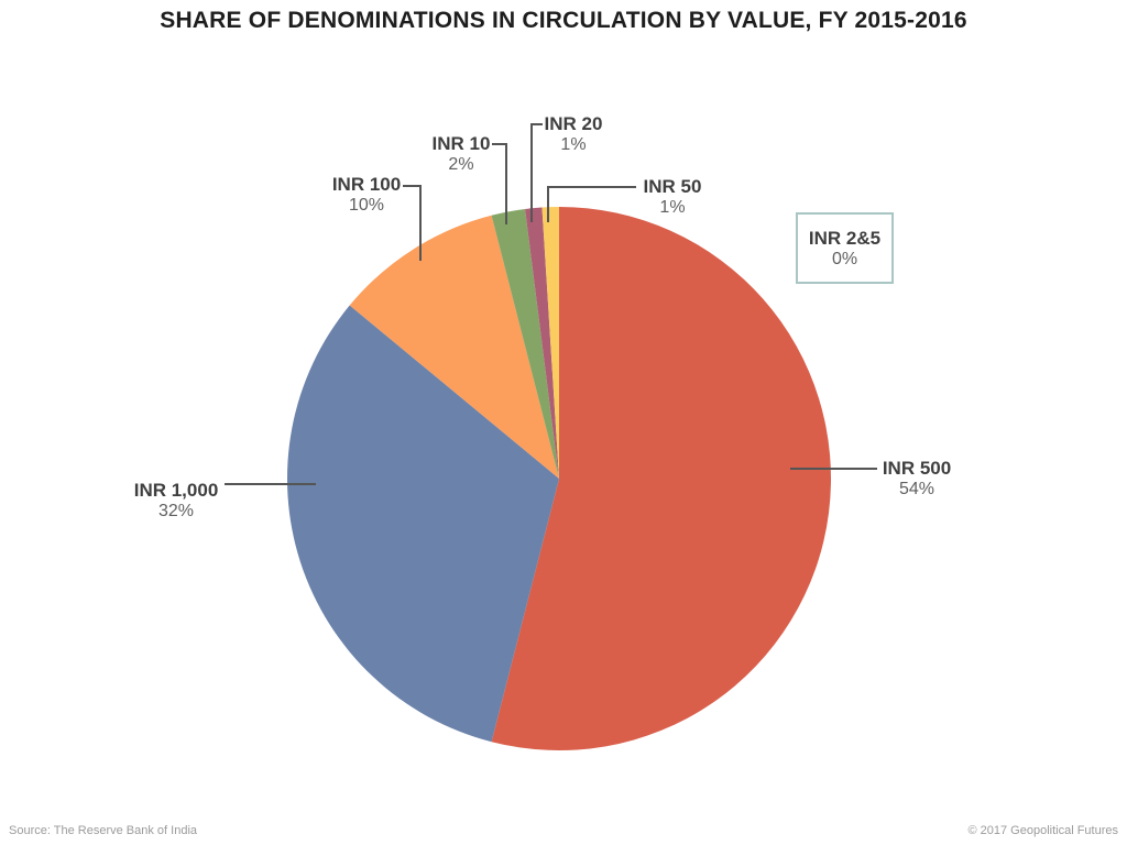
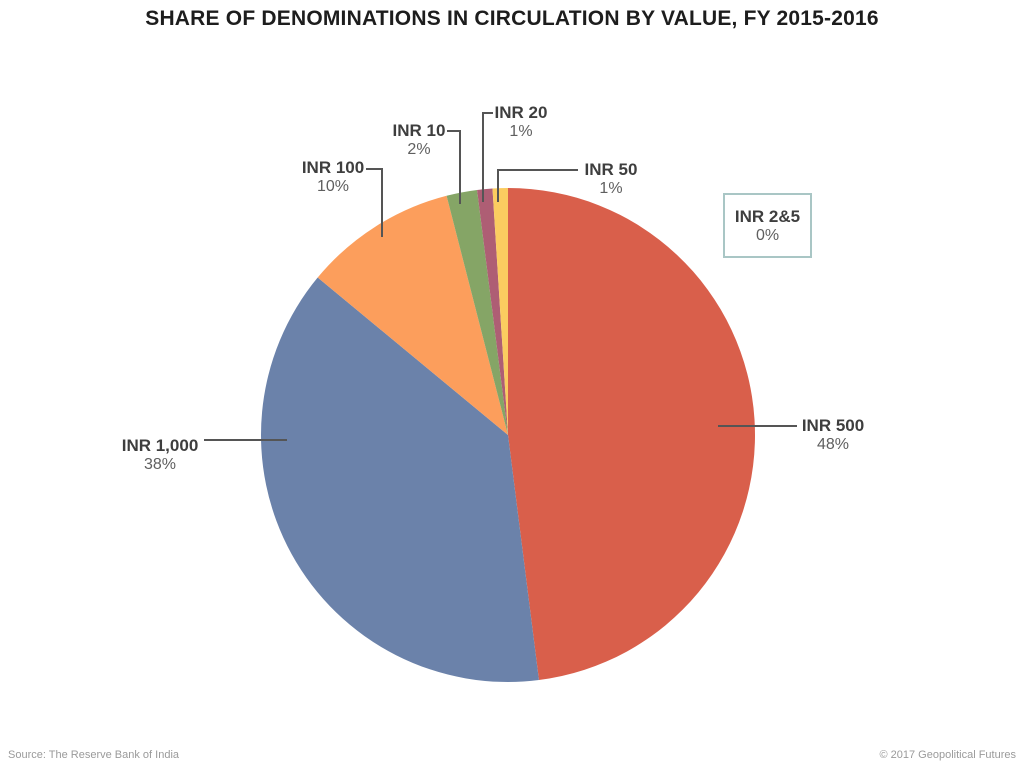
INR 500: 54% -> 48%
INR 1,000: 32% -> 38%
